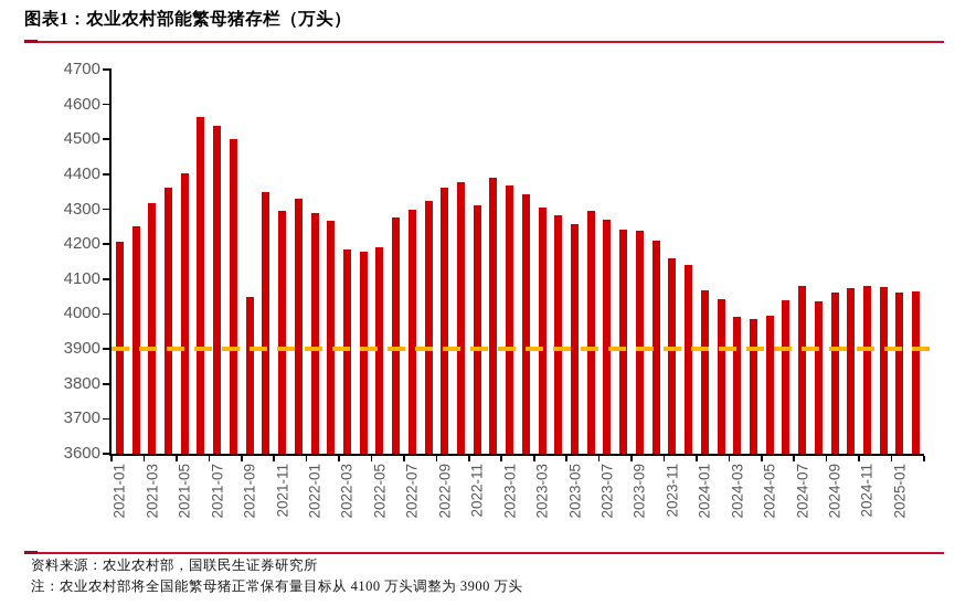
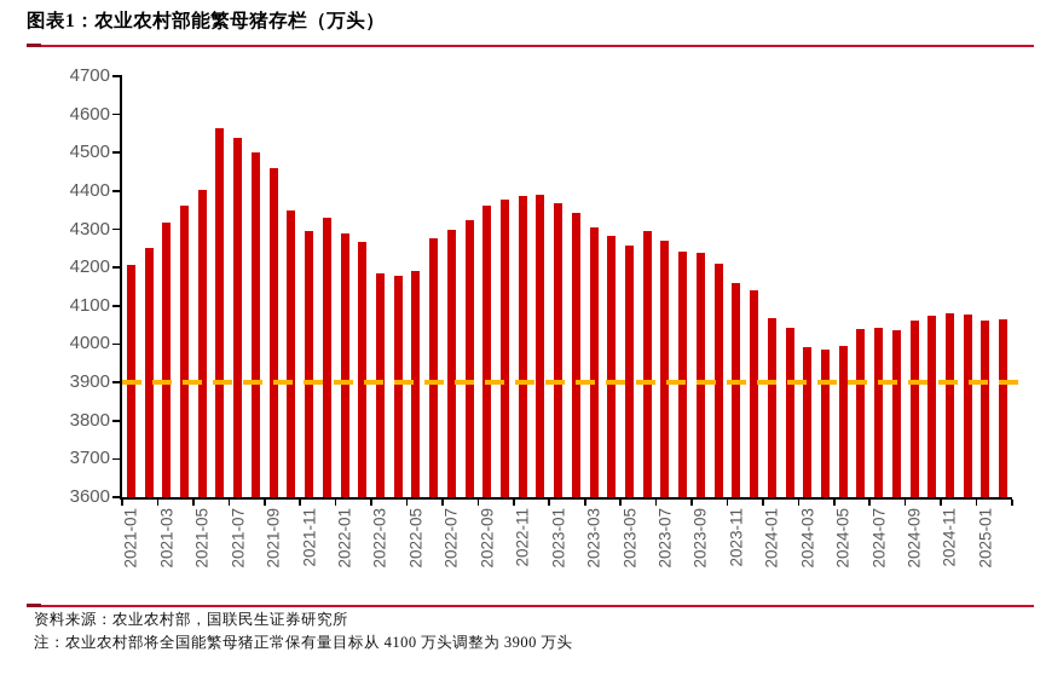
2021-09: 4050 -> 4460
2022-11: 4310 -> 4390
2024-07: 4080 -> 4040
